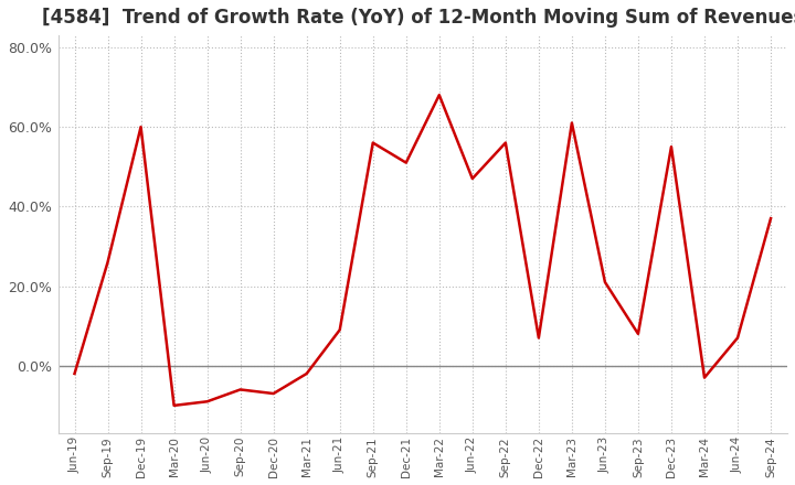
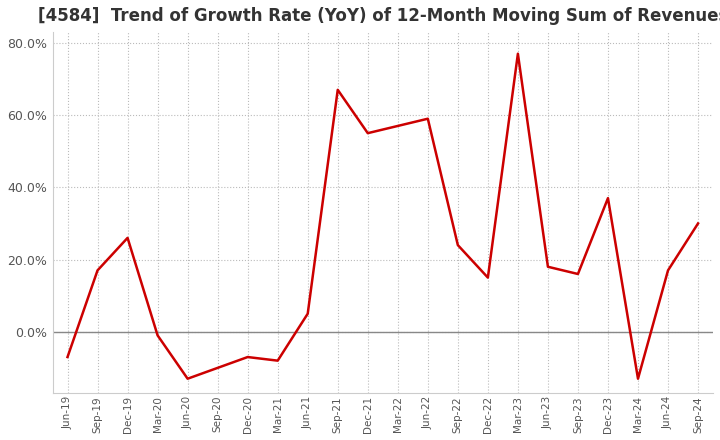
Jun-19: -2% -> -7%
Sep-19: 26% -> 17%
Dec-19: 60% -> 26%
Mar-20: -10% -> -1%
Jun-20: -9% -> -13%
Sep-20: -6% -> -10%
Mar-21: -2% -> -8%
Jun-21: 9% -> 5%
Sep-21: 56% -> 67%
Dec-21: 51% -> 55%
Mar-22: 68% -> 57%
Jun-22: 47% -> 59%
Sep-22: 56% -> 24%
Dec-22: 7% -> 15%
Mar-23: 61% -> 77%
Jun-23: 21% -> 18%
Sep-23: 8% -> 16%
Dec-23: 55% -> 37%
Mar-24: -3% -> -13%
Jun-24: 7% -> 17%
Sep-24: 37% -> 30%
